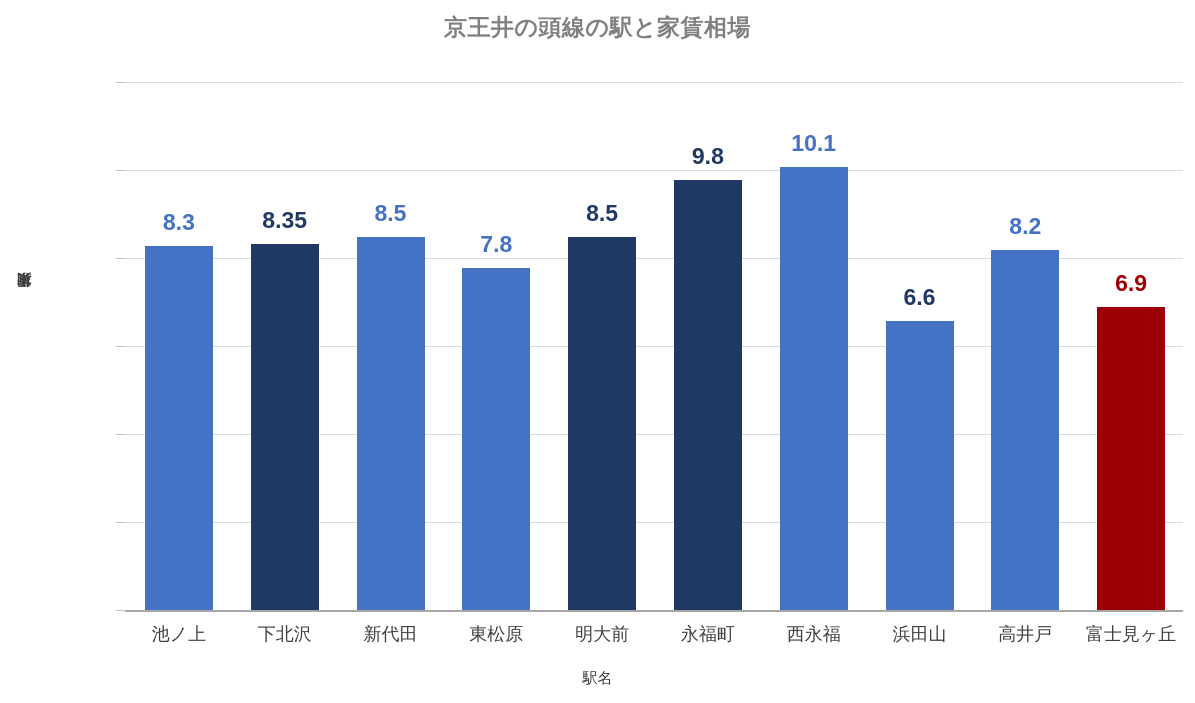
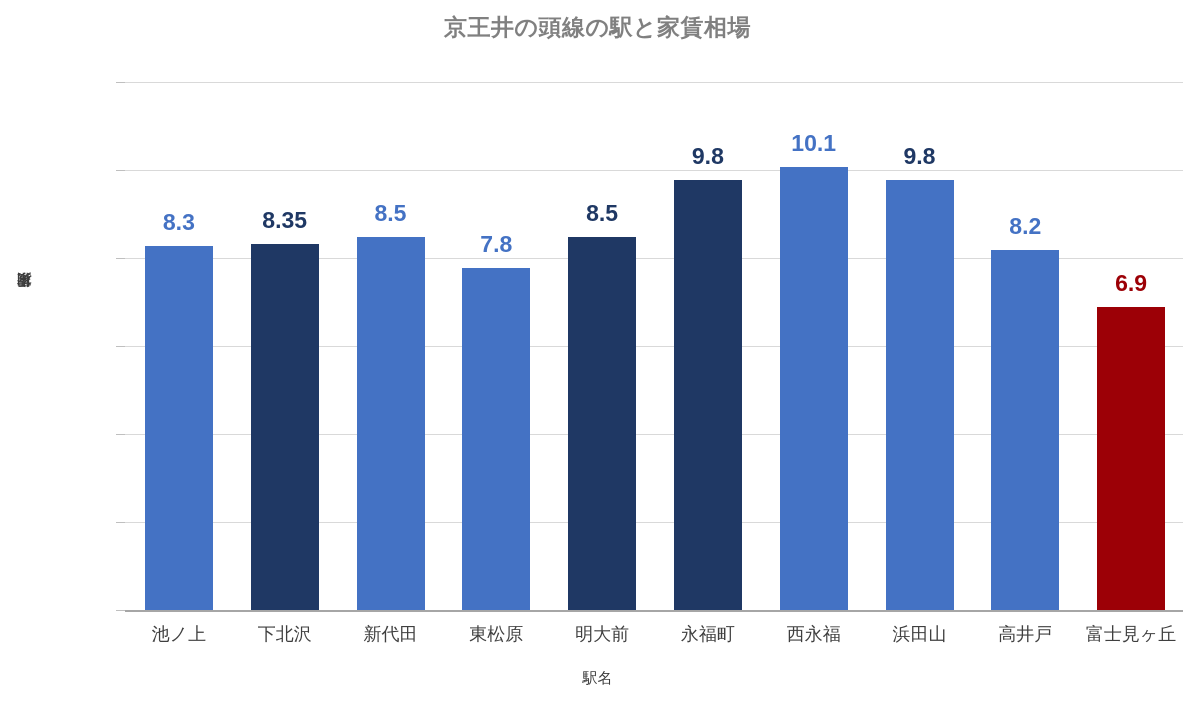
浜田山: 6.6 -> 9.8
